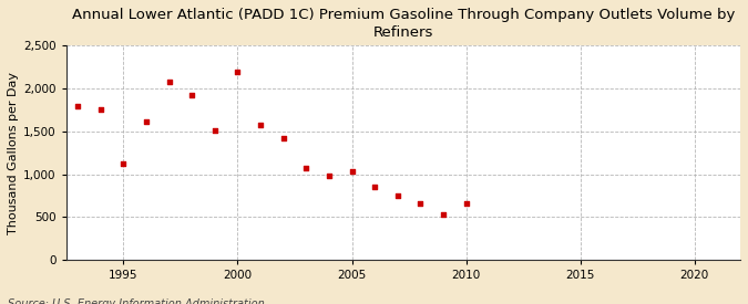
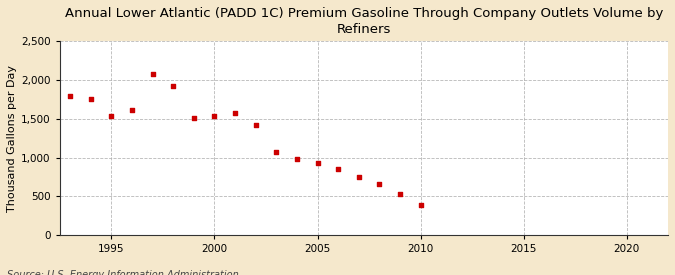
1995: 1,120 -> 1,540
2000: 2,200 -> 1,540
2005: 1,040 -> 930
2010: 660 -> 390
